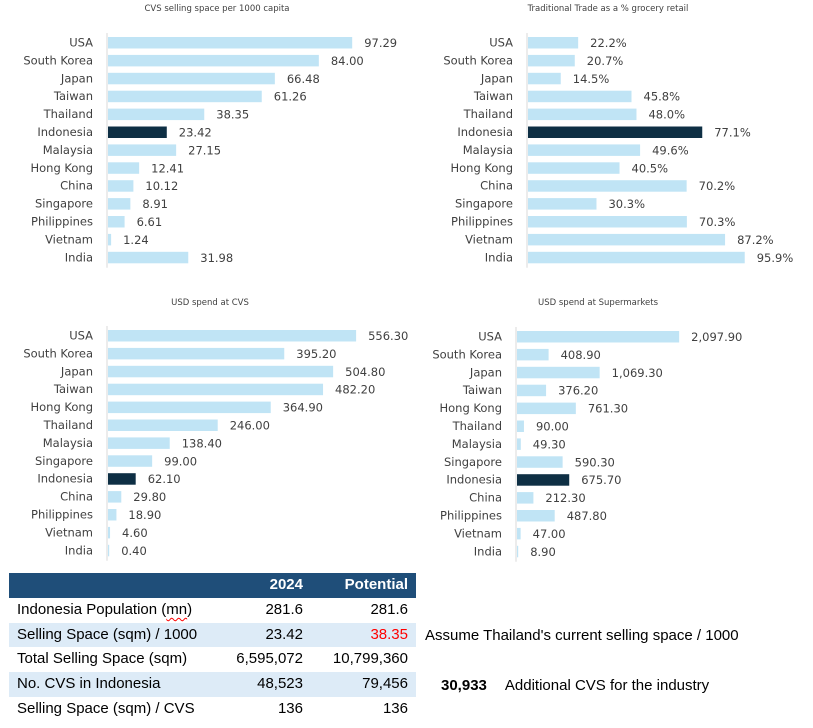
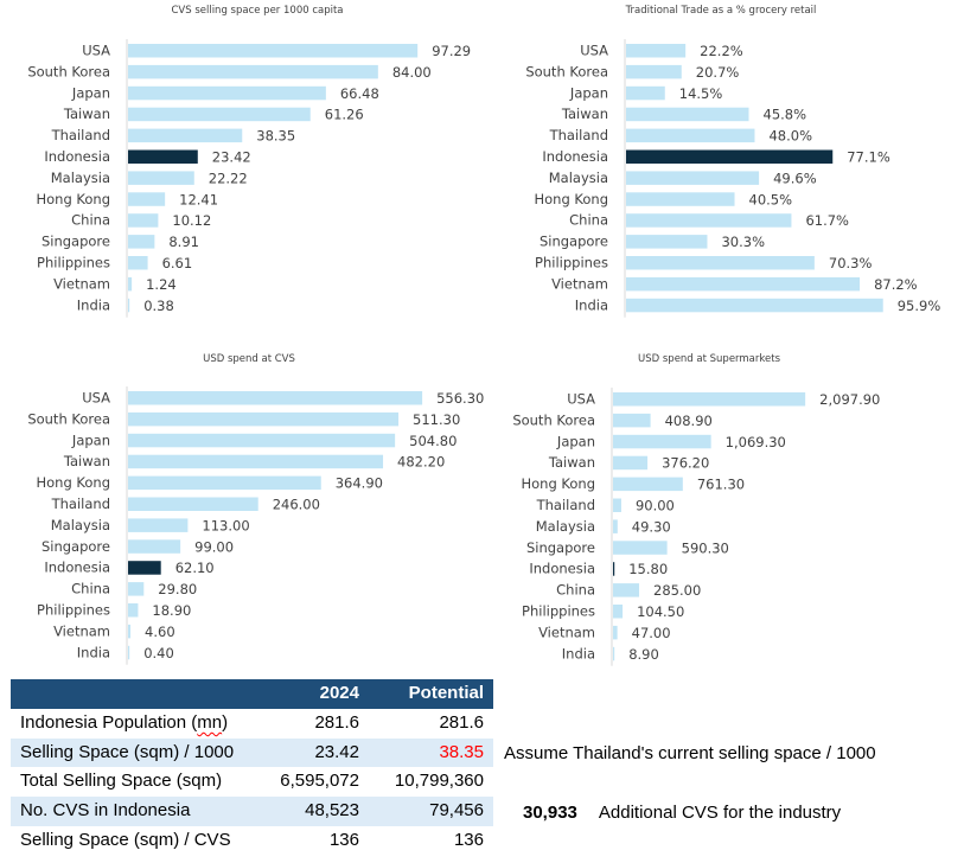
CVS selling space per 1000 capita/Malaysia: 27.15 -> 22.22
CVS selling space per 1000 capita/India: 31.98 -> 0.38
Traditional Trade as a % grocery retail/China: 70.2% -> 61.7%
USD spend at CVS/South Korea: 395.20 -> 511.30
USD spend at CVS/Malaysia: 138.40 -> 113.00
USD spend at Supermarkets/Indonesia: 675.70 -> 15.80
USD spend at Supermarkets/China: 212.30 -> 285.00
USD spend at Supermarkets/Philippines: 487.80 -> 104.50
